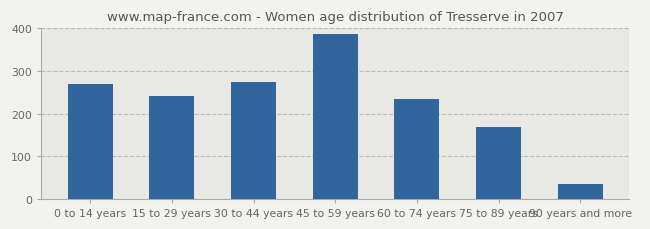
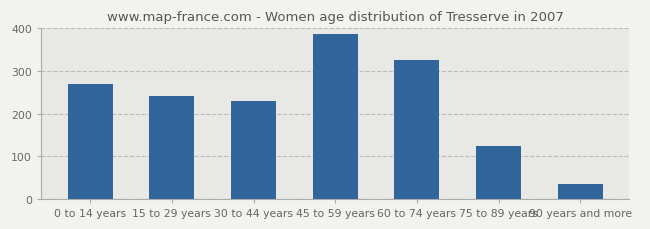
30 to 44 years: 275 -> 230
60 to 74 years: 234 -> 325
75 to 89 years: 168 -> 125
